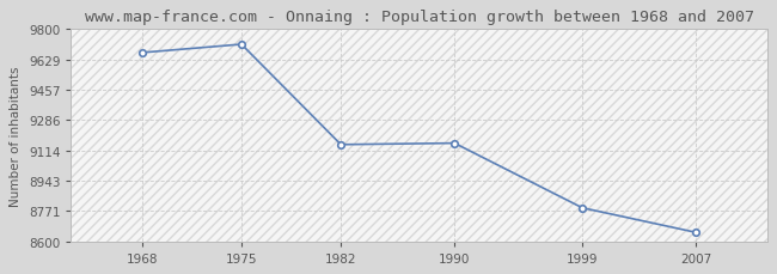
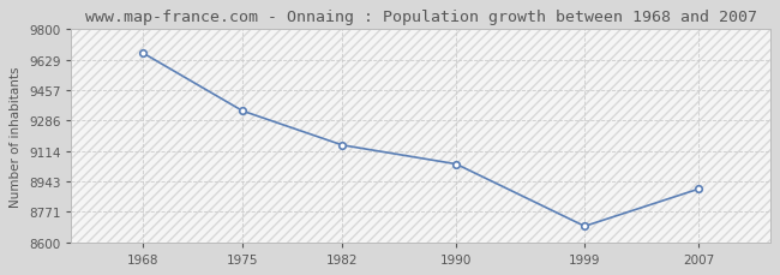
1975: 9710 -> 9340
1990: 9160 -> 9040
1999: 8790 -> 8690
2007: 8650 -> 8900
